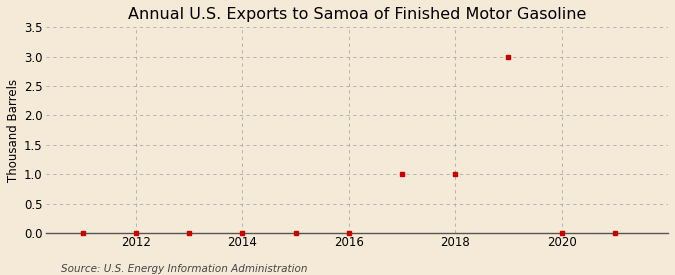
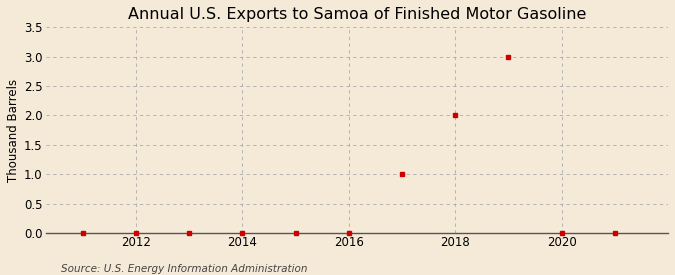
2018: 1 -> 2
